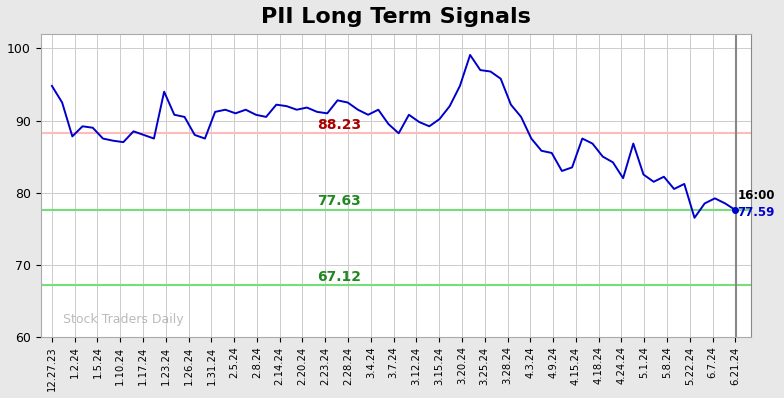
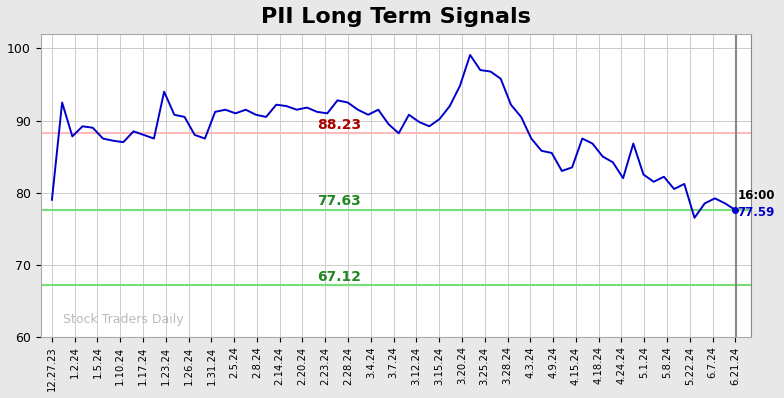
12.27.23: 94.8 -> 79.0
